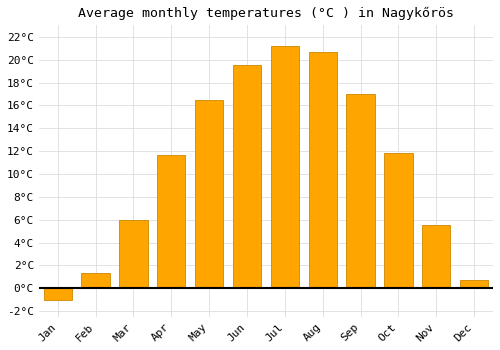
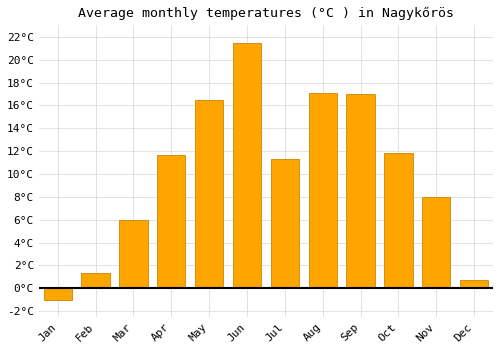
Jun: 19.5°C -> 21.5°C
Jul: 21.2°C -> 11.3°C
Aug: 20.7°C -> 17.1°C
Nov: 5.5°C -> 8.0°C
